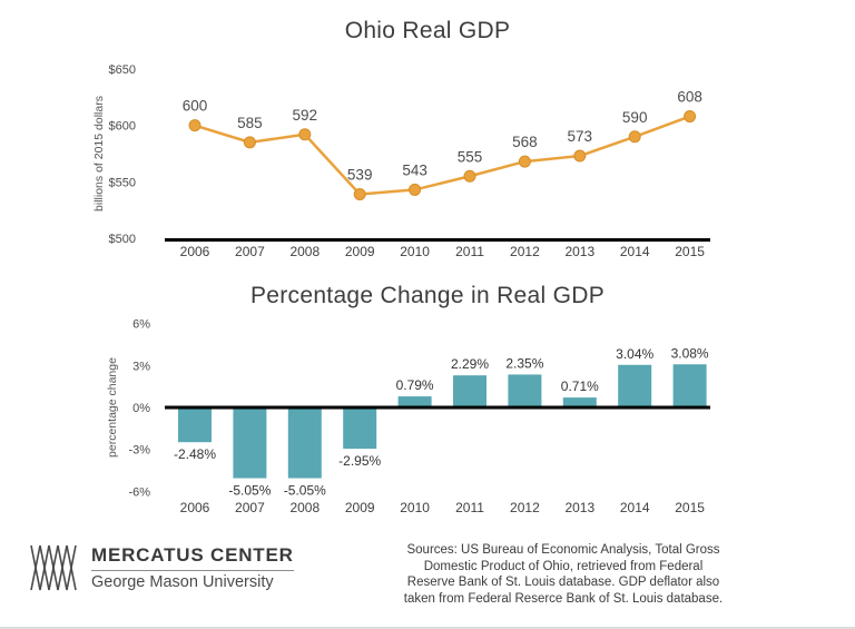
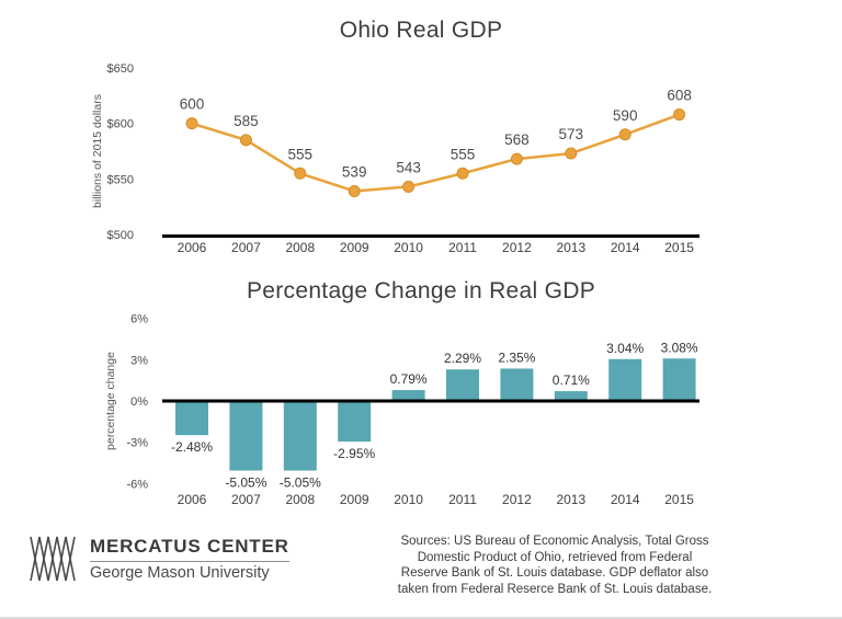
Ohio Real GDP/2008: 592 -> 555
